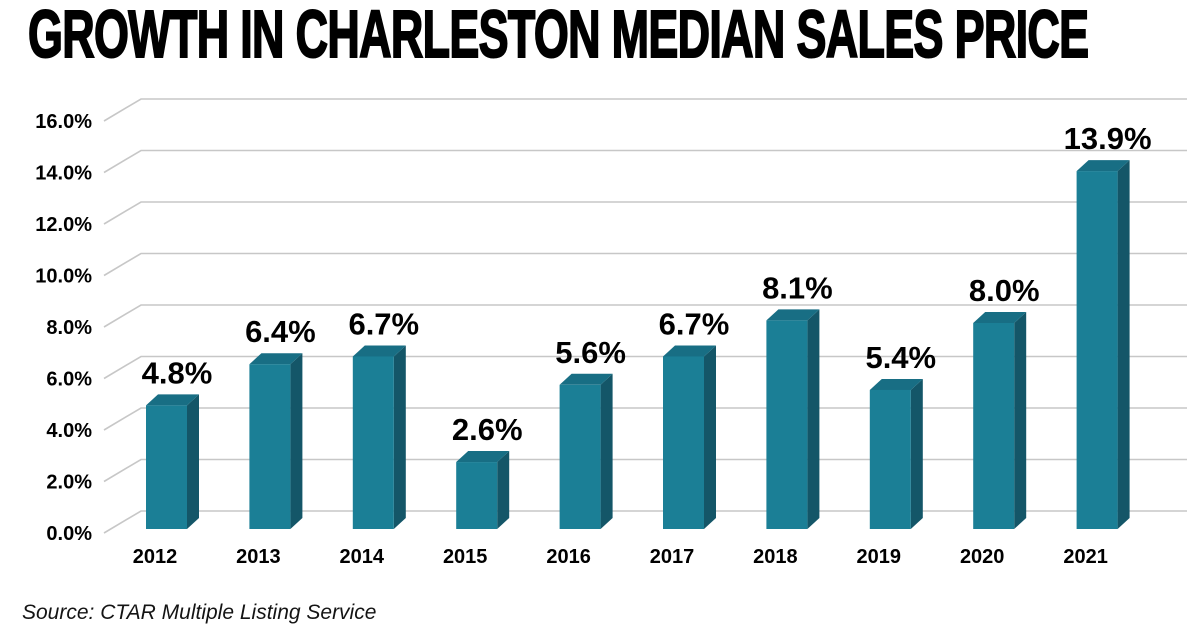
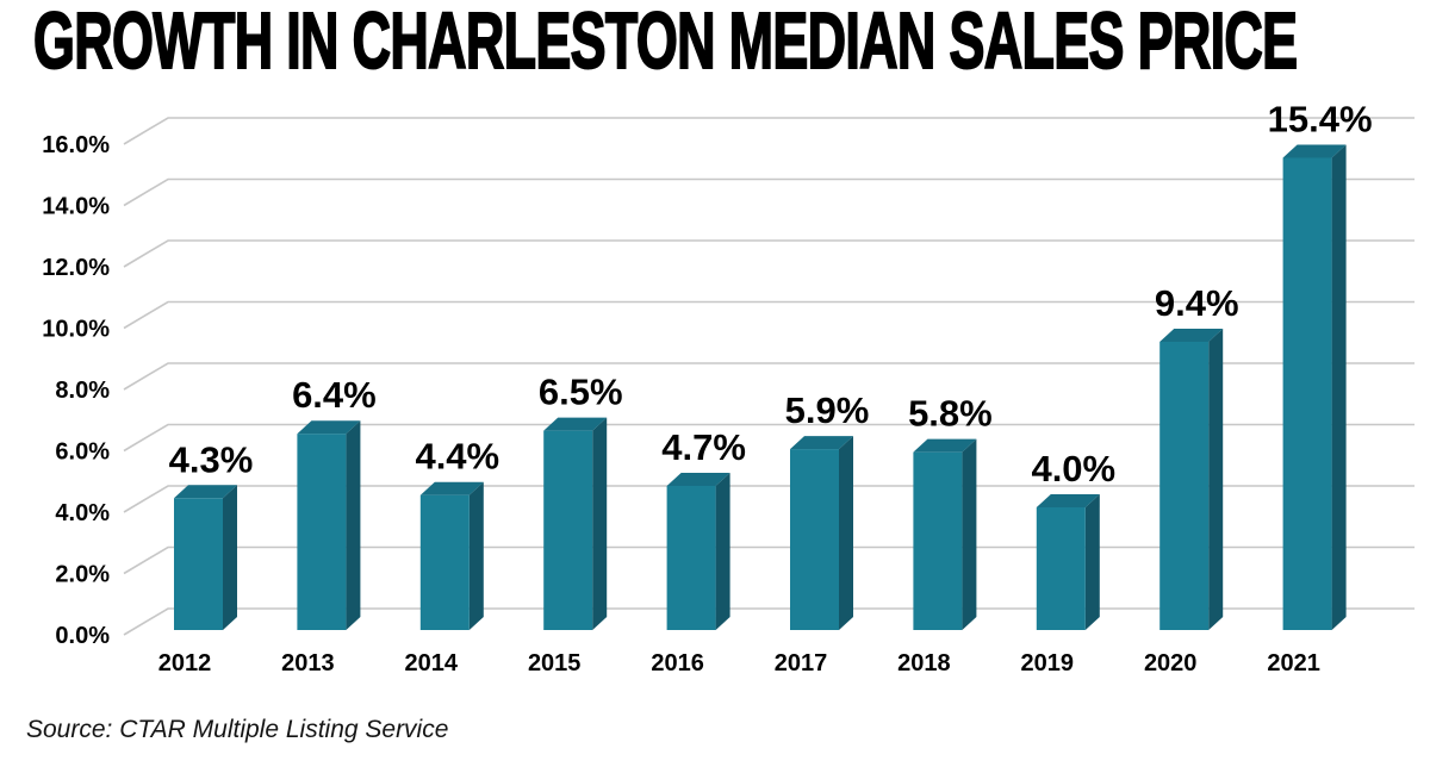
2012: 4.8% -> 4.3%
2014: 6.7% -> 4.4%
2015: 2.6% -> 6.5%
2016: 5.6% -> 4.7%
2017: 6.7% -> 5.9%
2018: 8.1% -> 5.8%
2019: 5.4% -> 4.0%
2020: 8.0% -> 9.4%
2021: 13.9% -> 15.4%
